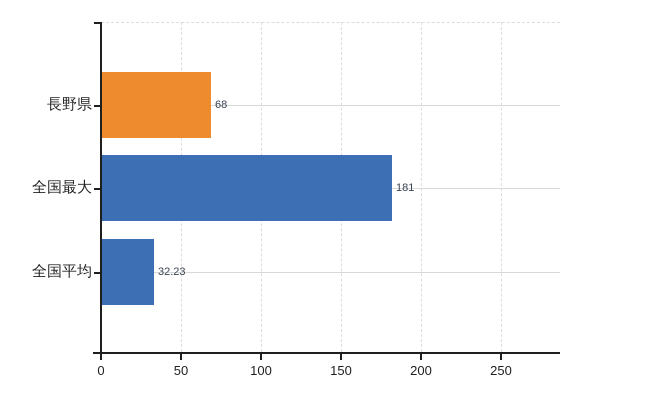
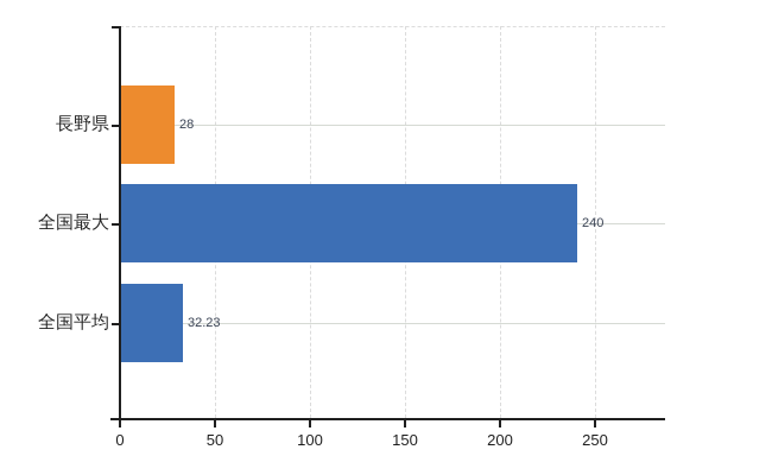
長野県: 68 -> 28
全国最大: 181 -> 240
